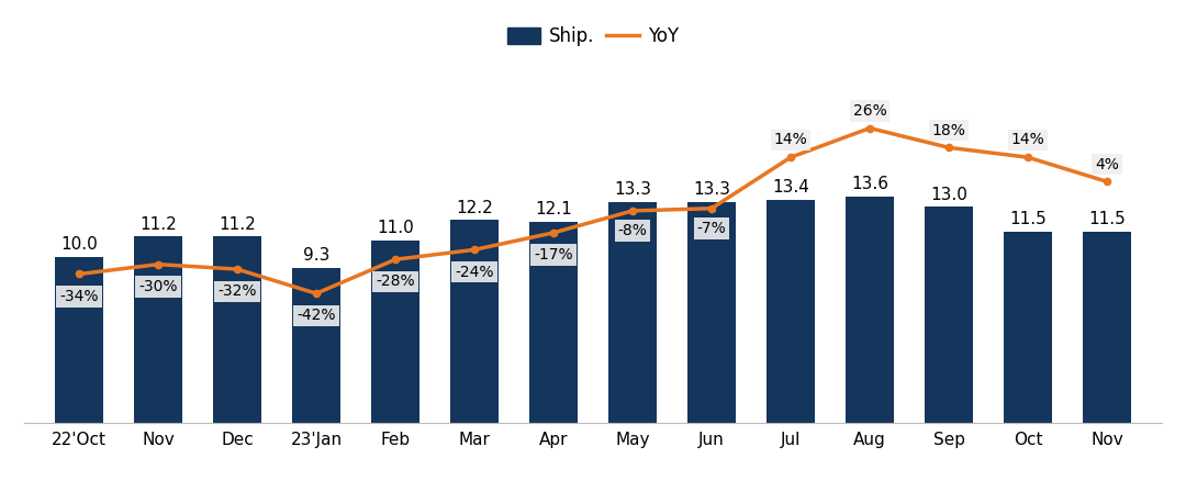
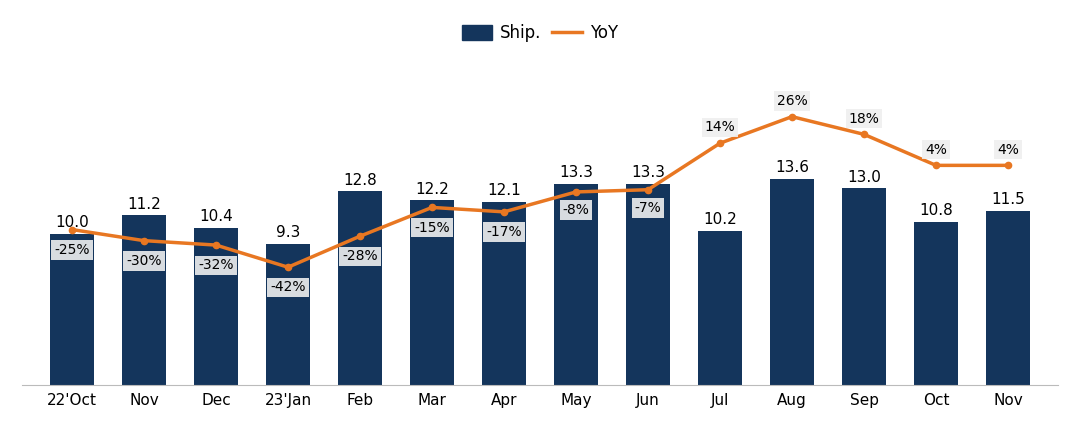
YoY/22'Oct: -34% -> -25%
Ship./Dec: 11.2 -> 10.4
Ship./Feb: 11.0 -> 12.8
YoY/Mar: -24% -> -15%
Ship./Jul: 13.4 -> 10.2
Ship./Oct: 11.5 -> 10.8
YoY/Oct: 14% -> 4%
